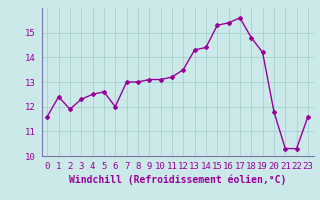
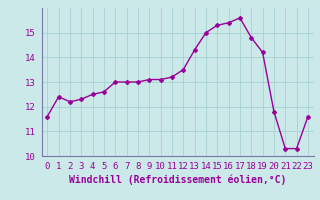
2: 11.9 -> 12.2
6: 12.0 -> 13.0
14: 14.4 -> 15.0
